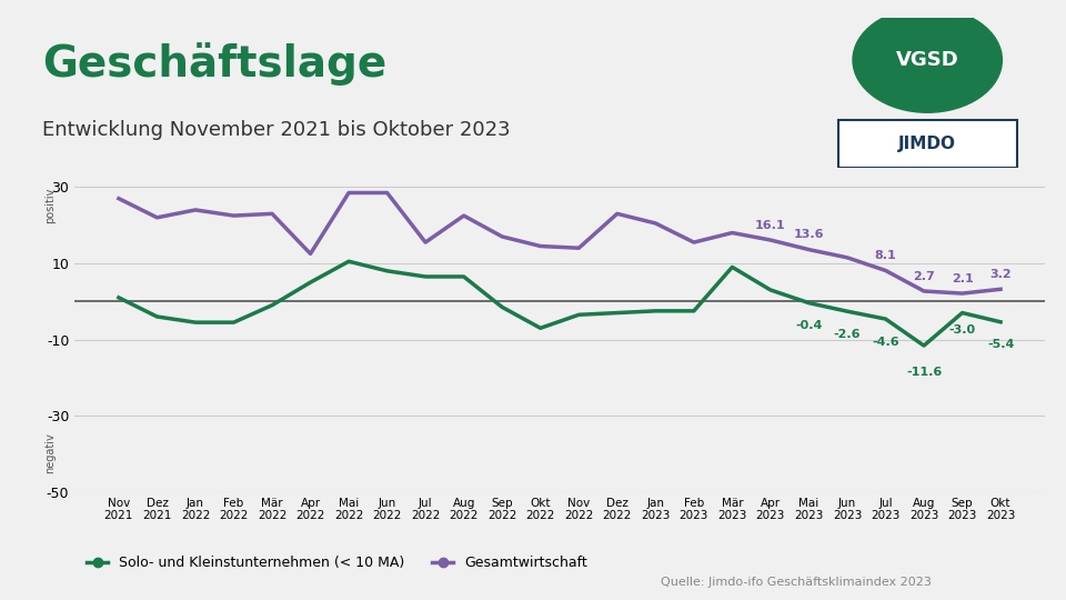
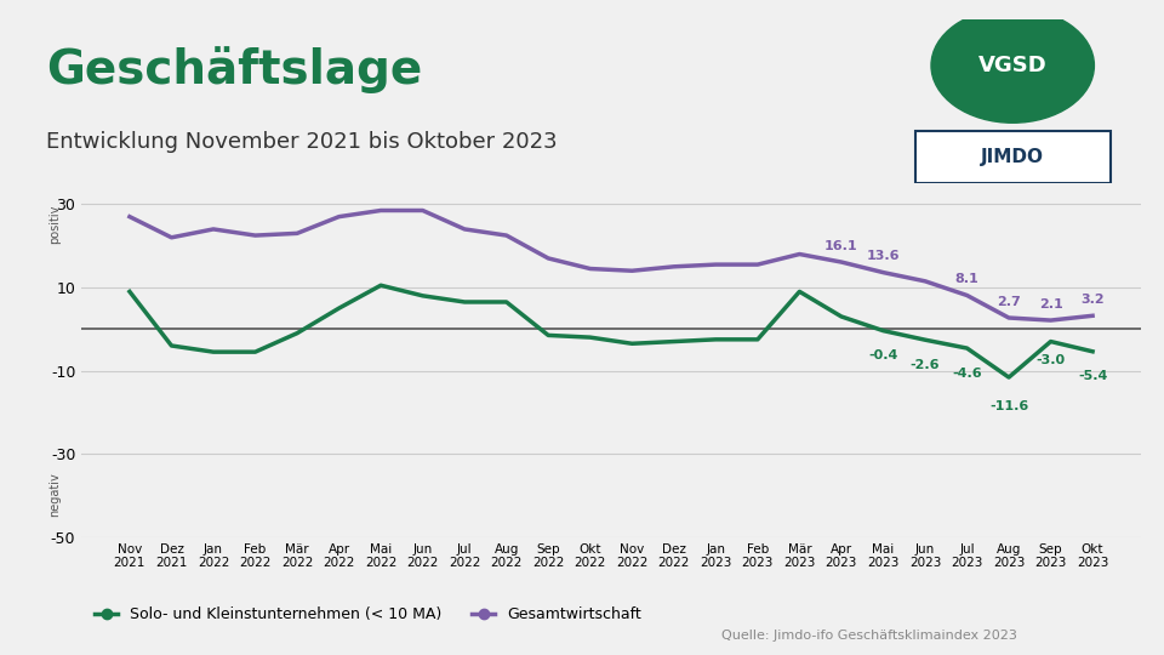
Solo- und Kleinstunternehmen (< 10 MA)/Nov 2021: 1.0 -> 9.0
Gesamtwirtschaft/Apr 2022: 12.5 -> 27.0
Gesamtwirtschaft/Jul 2022: 15.5 -> 24.0
Solo- und Kleinstunternehmen (< 10 MA)/Okt 2022: -7.0 -> -2.0
Gesamtwirtschaft/Dez 2022: 23.0 -> 15.0
Gesamtwirtschaft/Jan 2023: 20.5 -> 15.5
